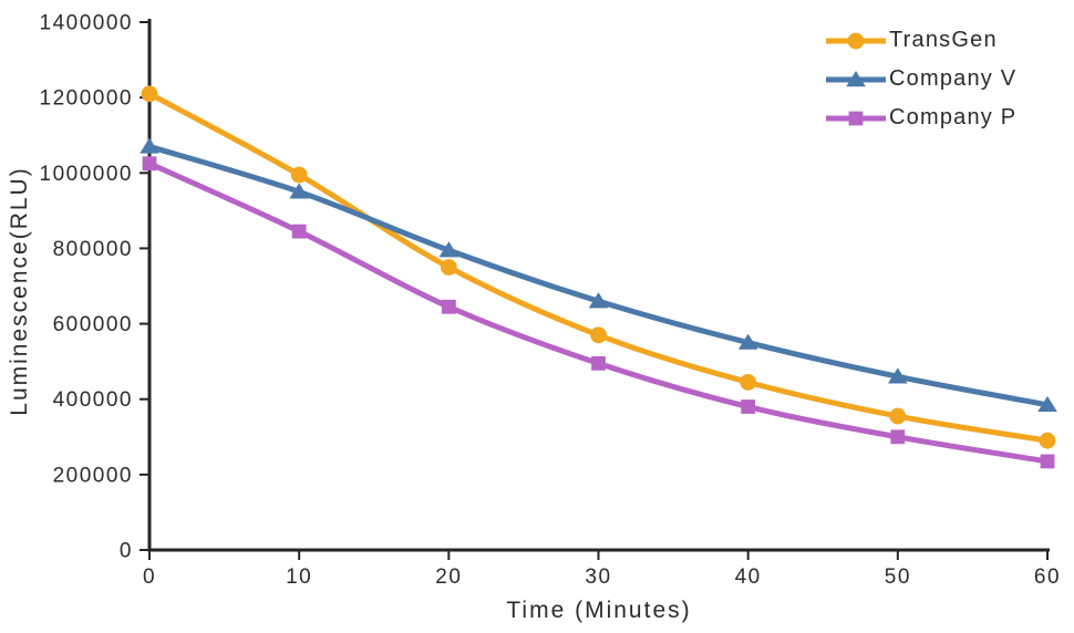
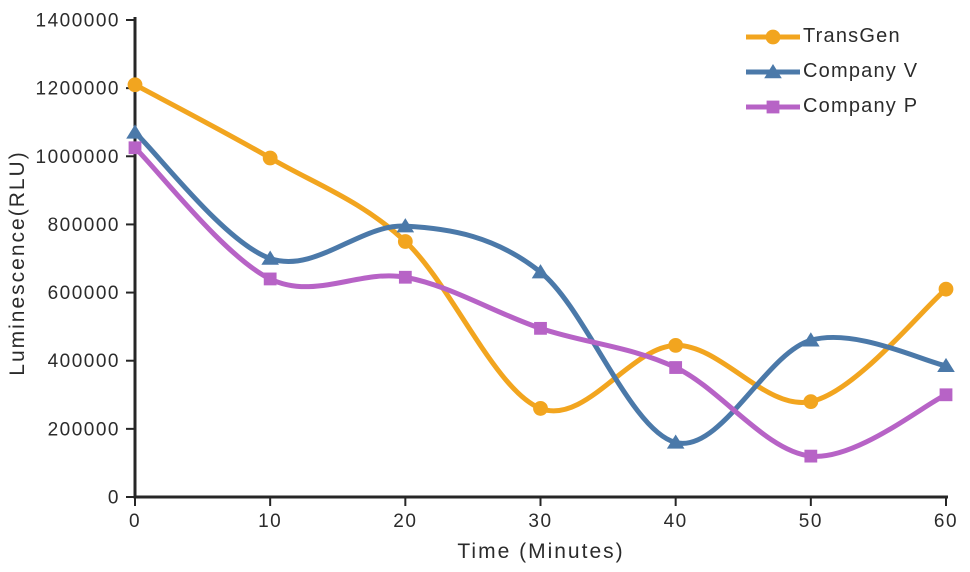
Company V/10: 950000 -> 700000
Company P/10: 840000 -> 640000
TransGen/30: 570000 -> 260000
Company V/40: 550000 -> 160000
TransGen/50: 360000 -> 280000
Company P/50: 300000 -> 120000
TransGen/60: 290000 -> 610000
Company P/60: 240000 -> 300000
